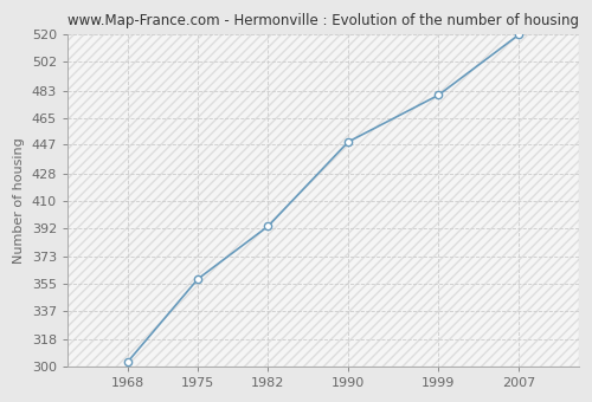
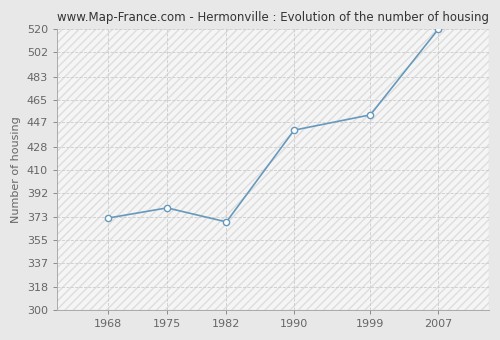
1968: 303 -> 372
1975: 358 -> 380
1982: 393 -> 369
1990: 449 -> 441
1999: 480 -> 453
